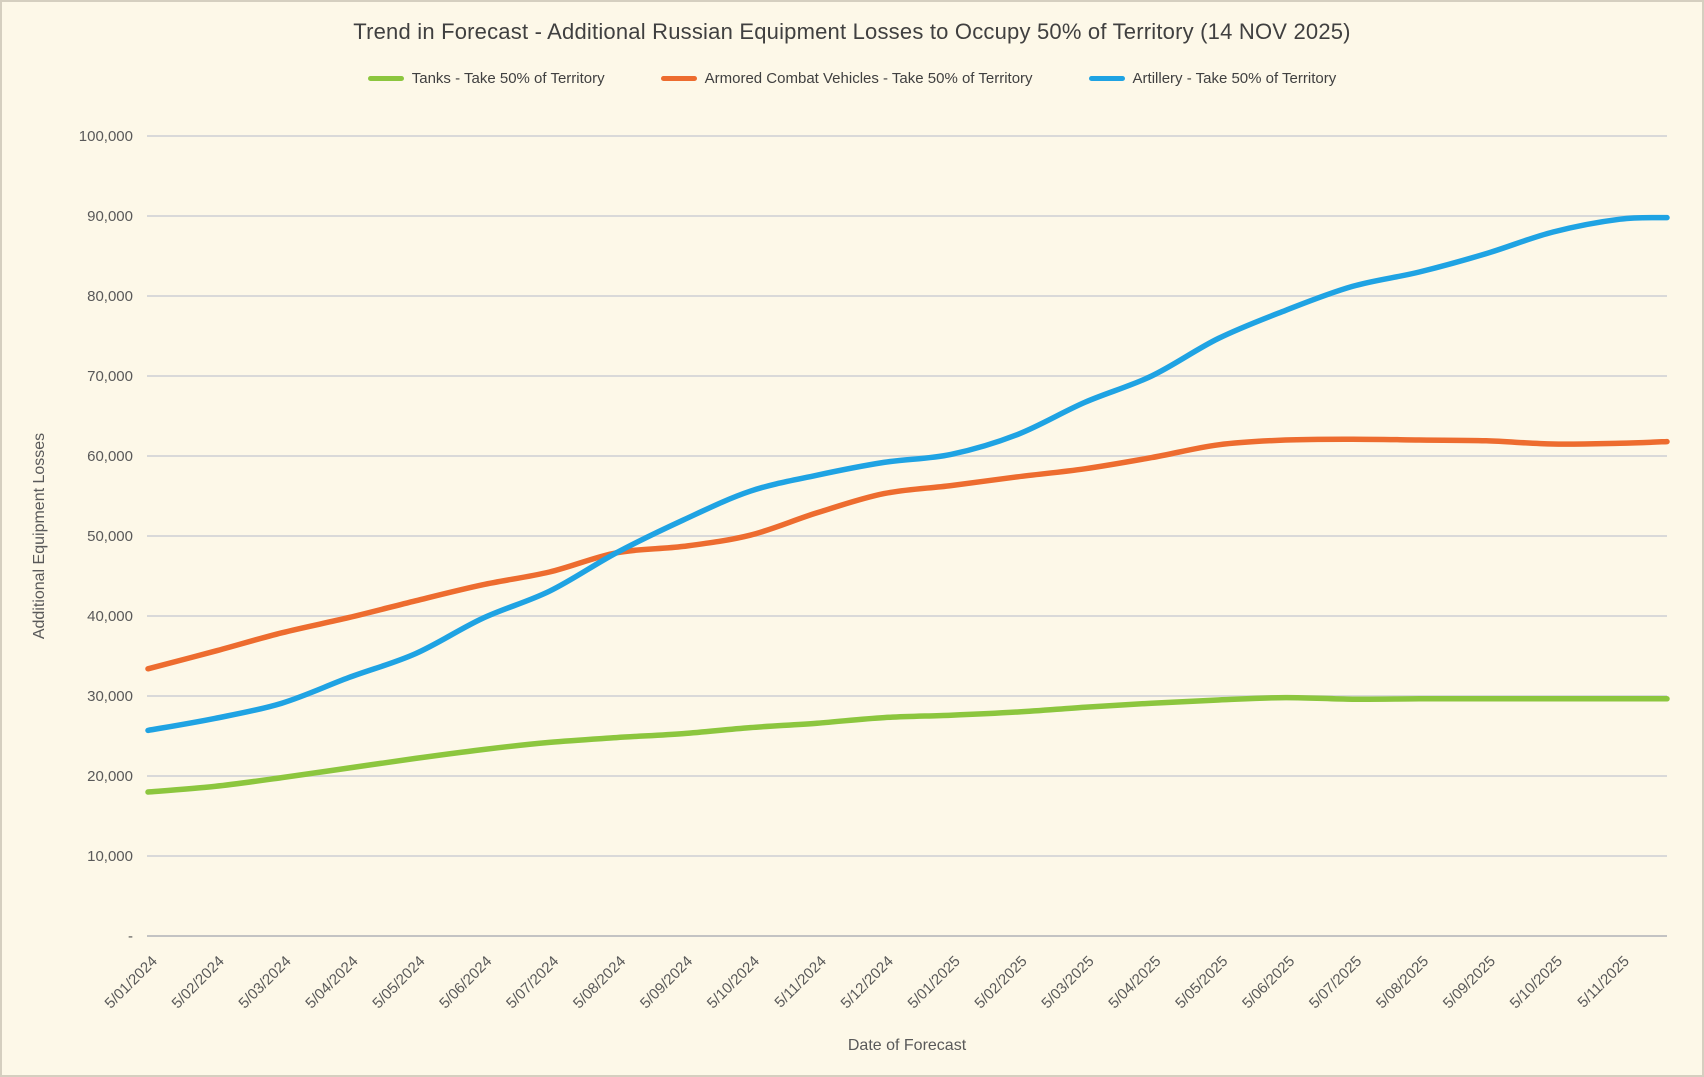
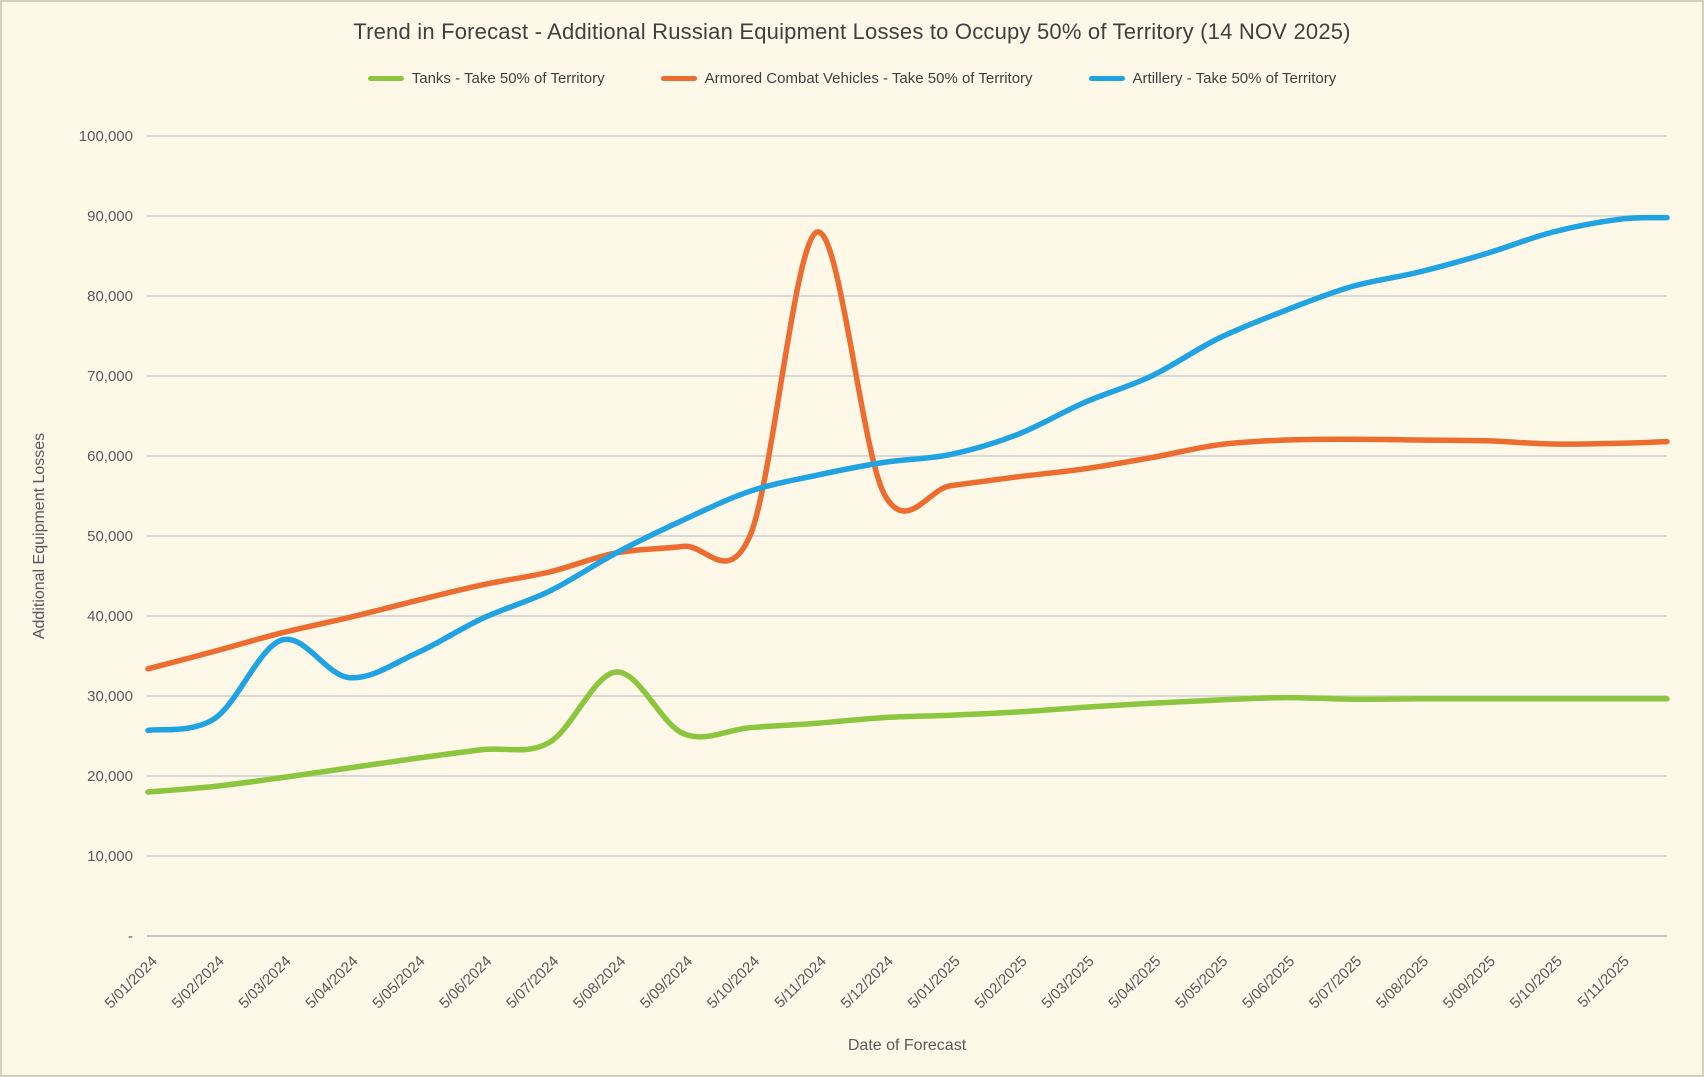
Artillery - Take 50% of Territory/5/03/2024: 29000 -> 37000
Tanks - Take 50% of Territory/5/08/2024: 25000 -> 33000
Armored Combat Vehicles - Take 50% of Territory/5/11/2024: 53000 -> 88000
